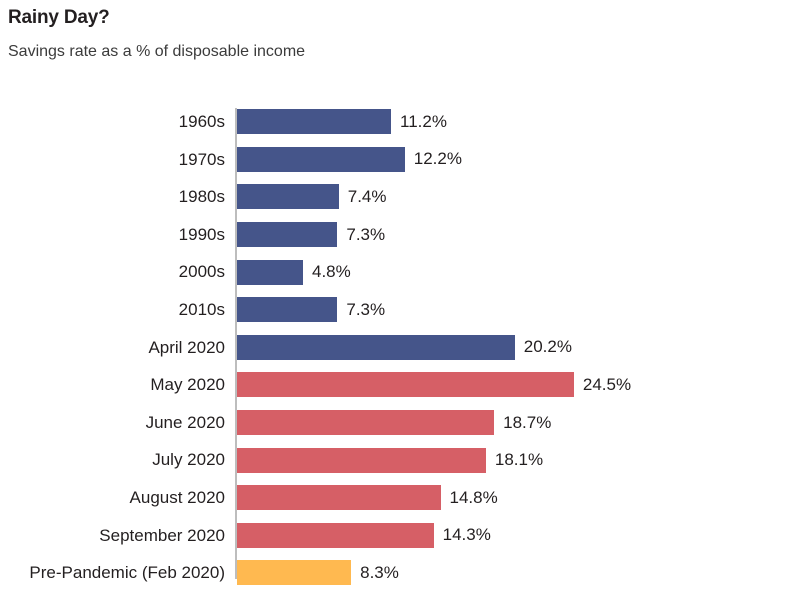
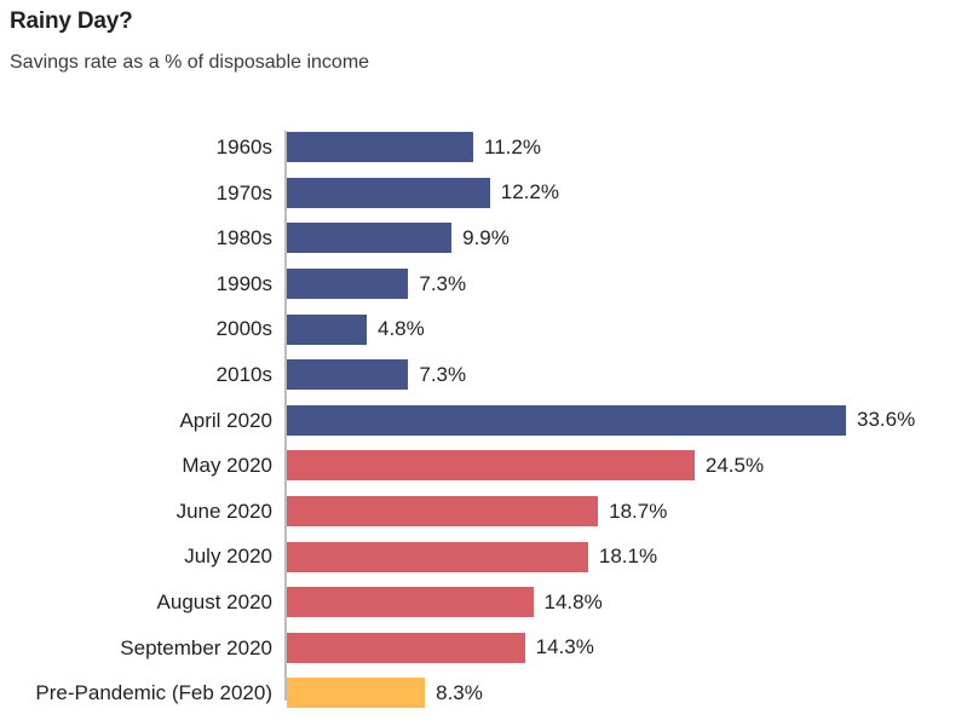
1980s: 7.4% -> 9.9%
April 2020: 20.2% -> 33.6%
